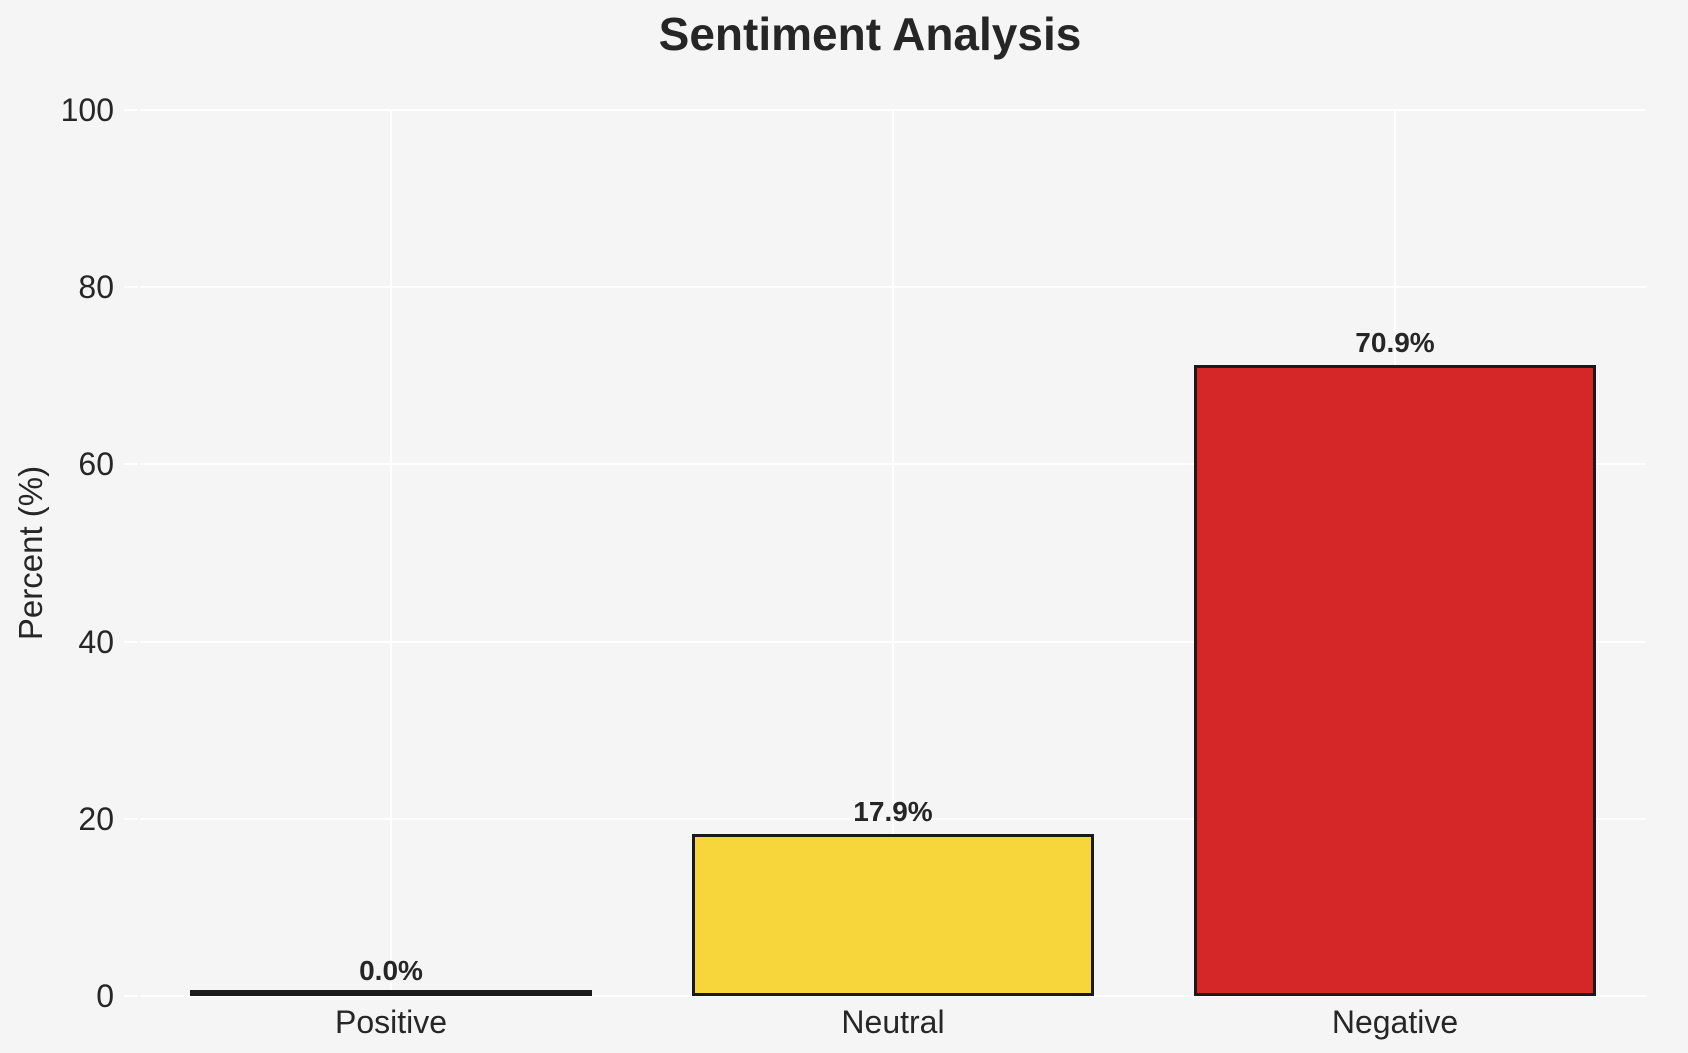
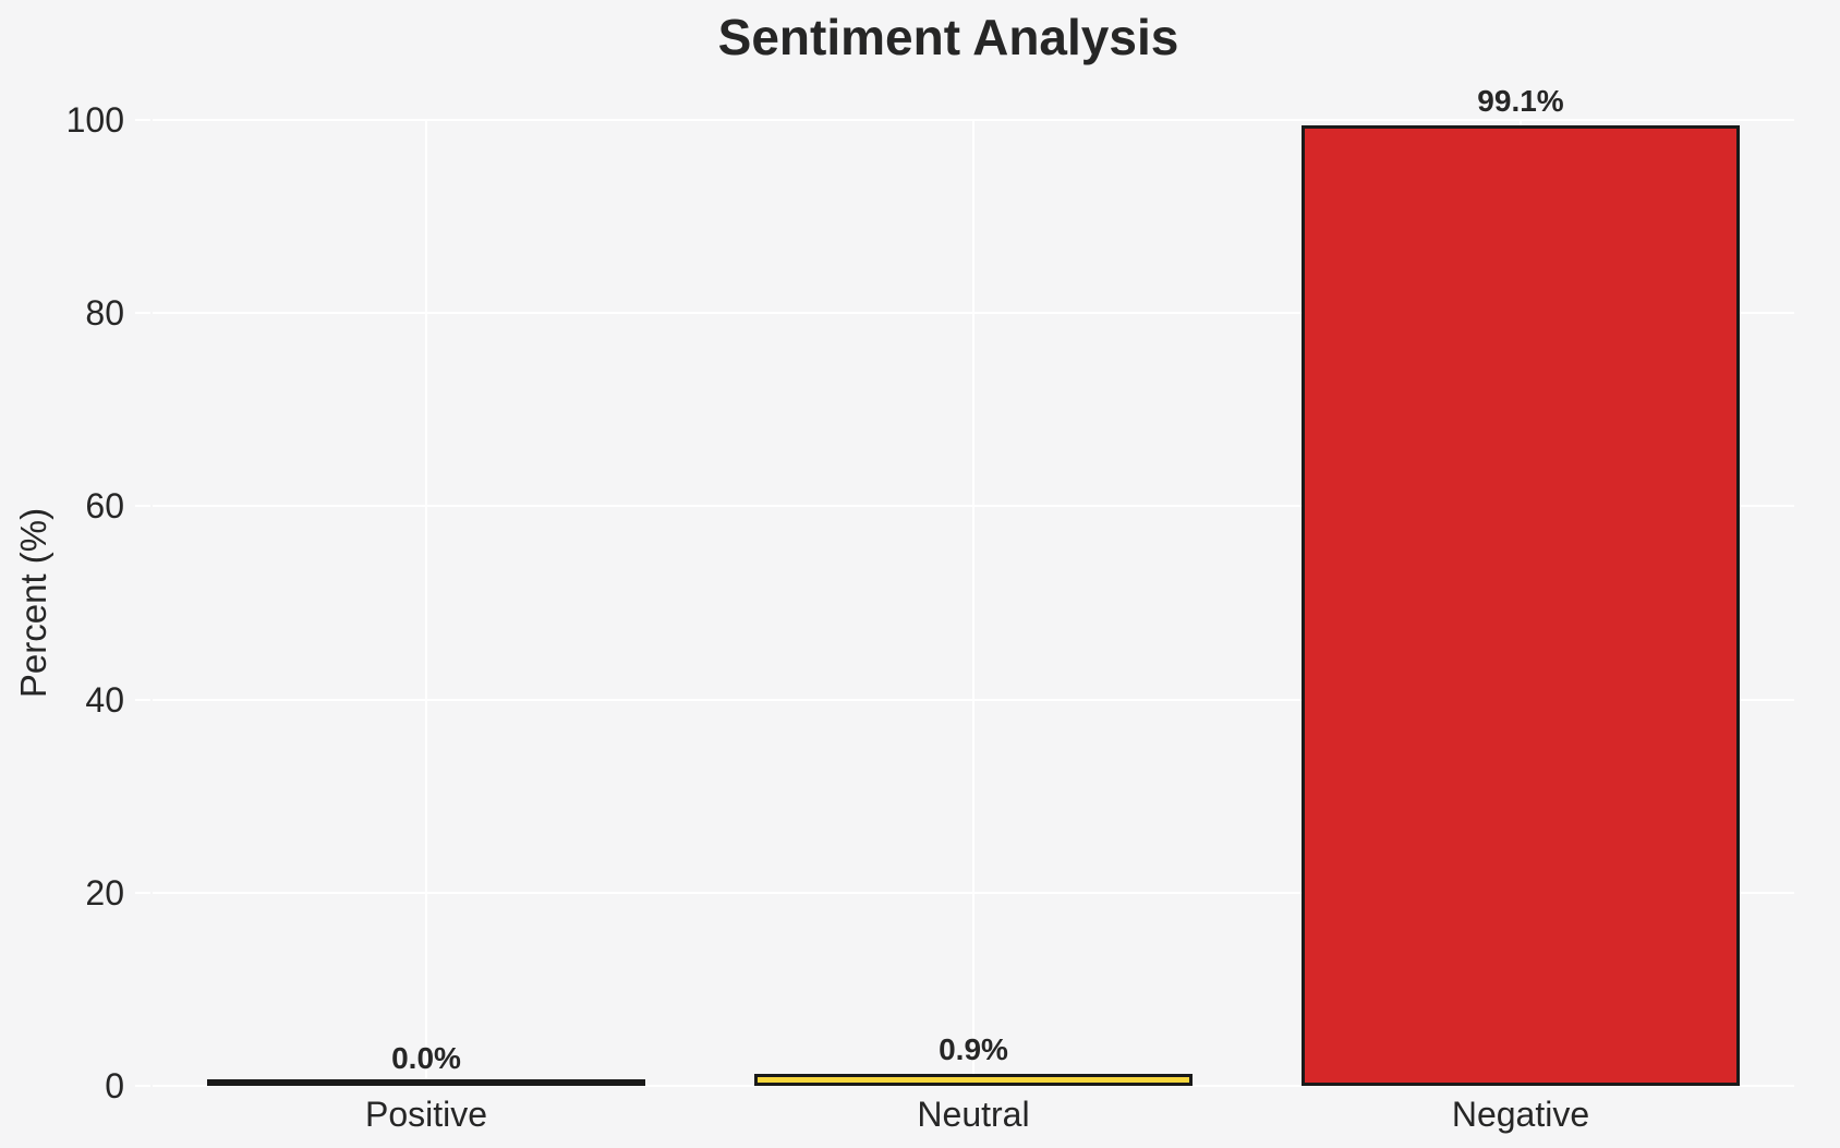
Neutral: 17.9% -> 0.9%
Negative: 70.9% -> 99.1%
